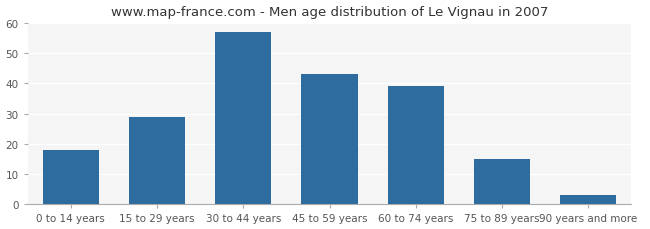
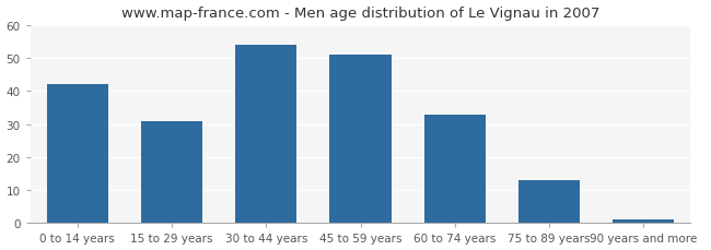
0 to 14 years: 18 -> 42
15 to 29 years: 29 -> 31
30 to 44 years: 57 -> 54
45 to 59 years: 43 -> 51
60 to 74 years: 39 -> 33
75 to 89 years: 15 -> 13
90 years and more: 3 -> 1
